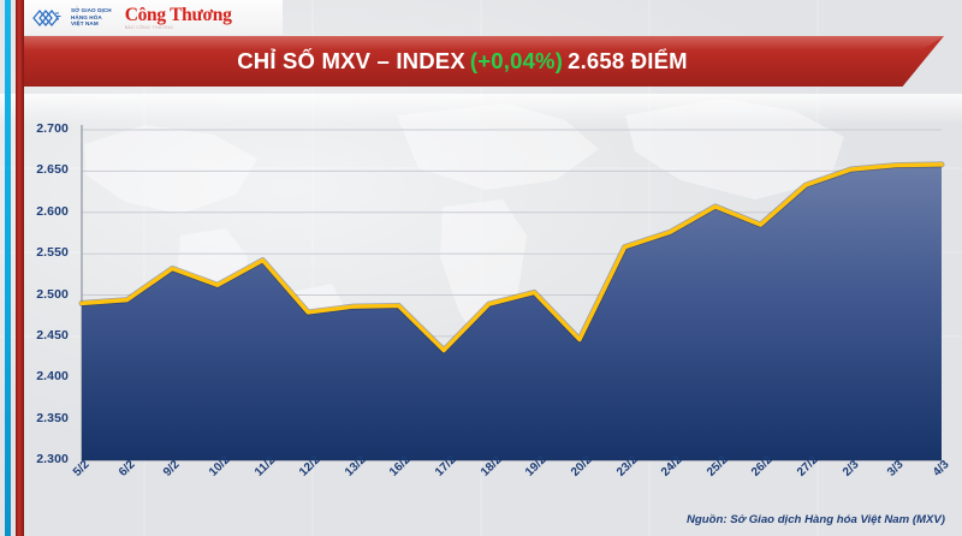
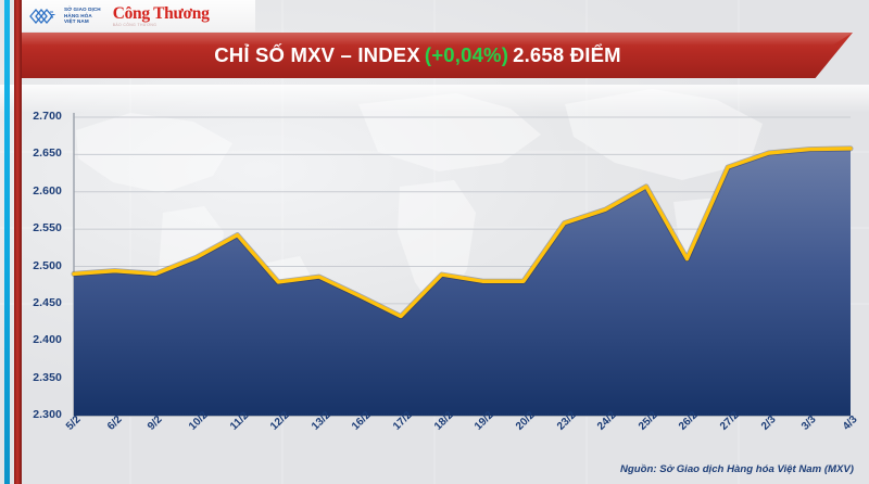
9/2: 2530 -> 2490
16/2: 2490 -> 2460
19/2: 2500 -> 2480
20/2: 2450 -> 2480
26/2: 2580 -> 2510
